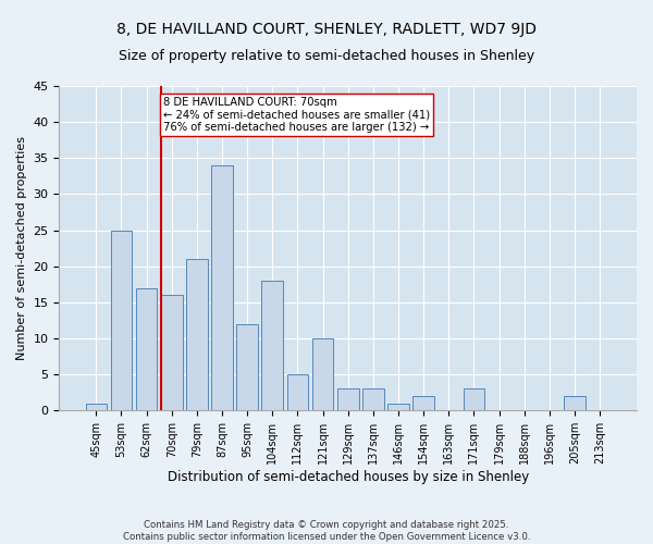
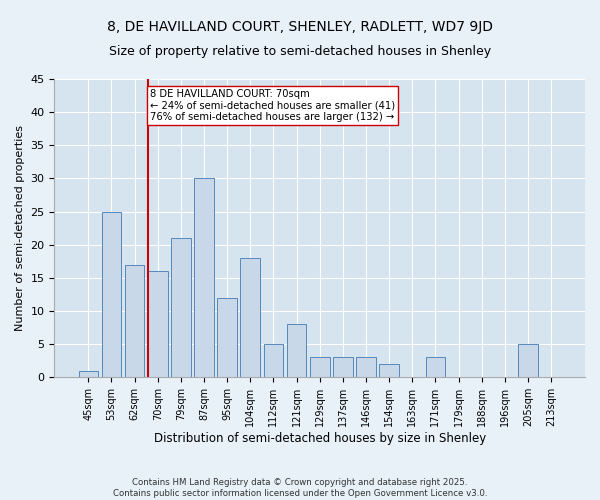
87sqm: 34 -> 30
121sqm: 10 -> 8
146sqm: 1 -> 3
205sqm: 2 -> 5
